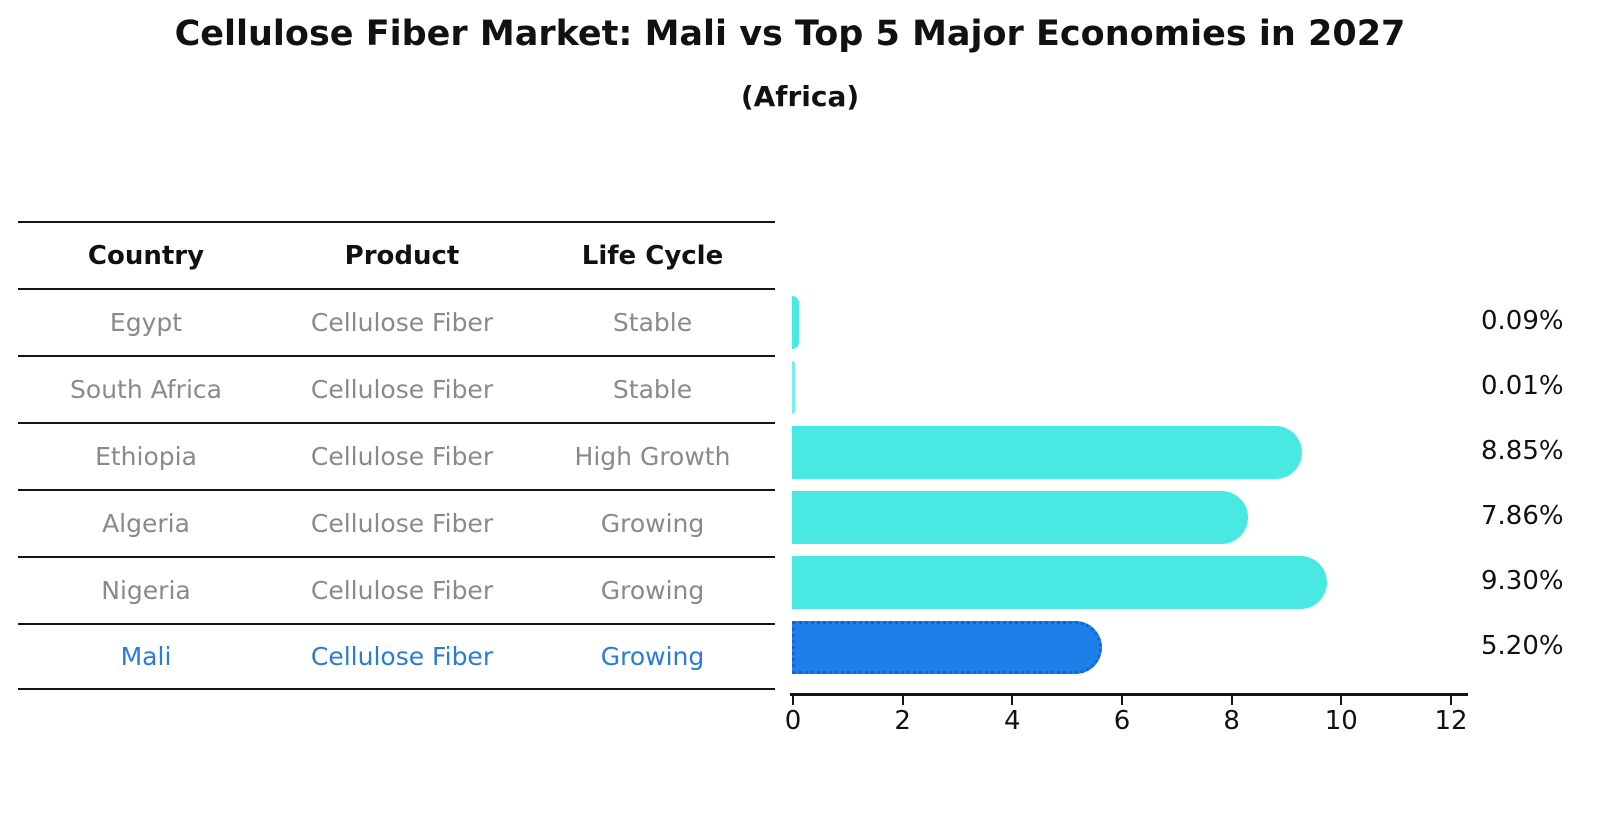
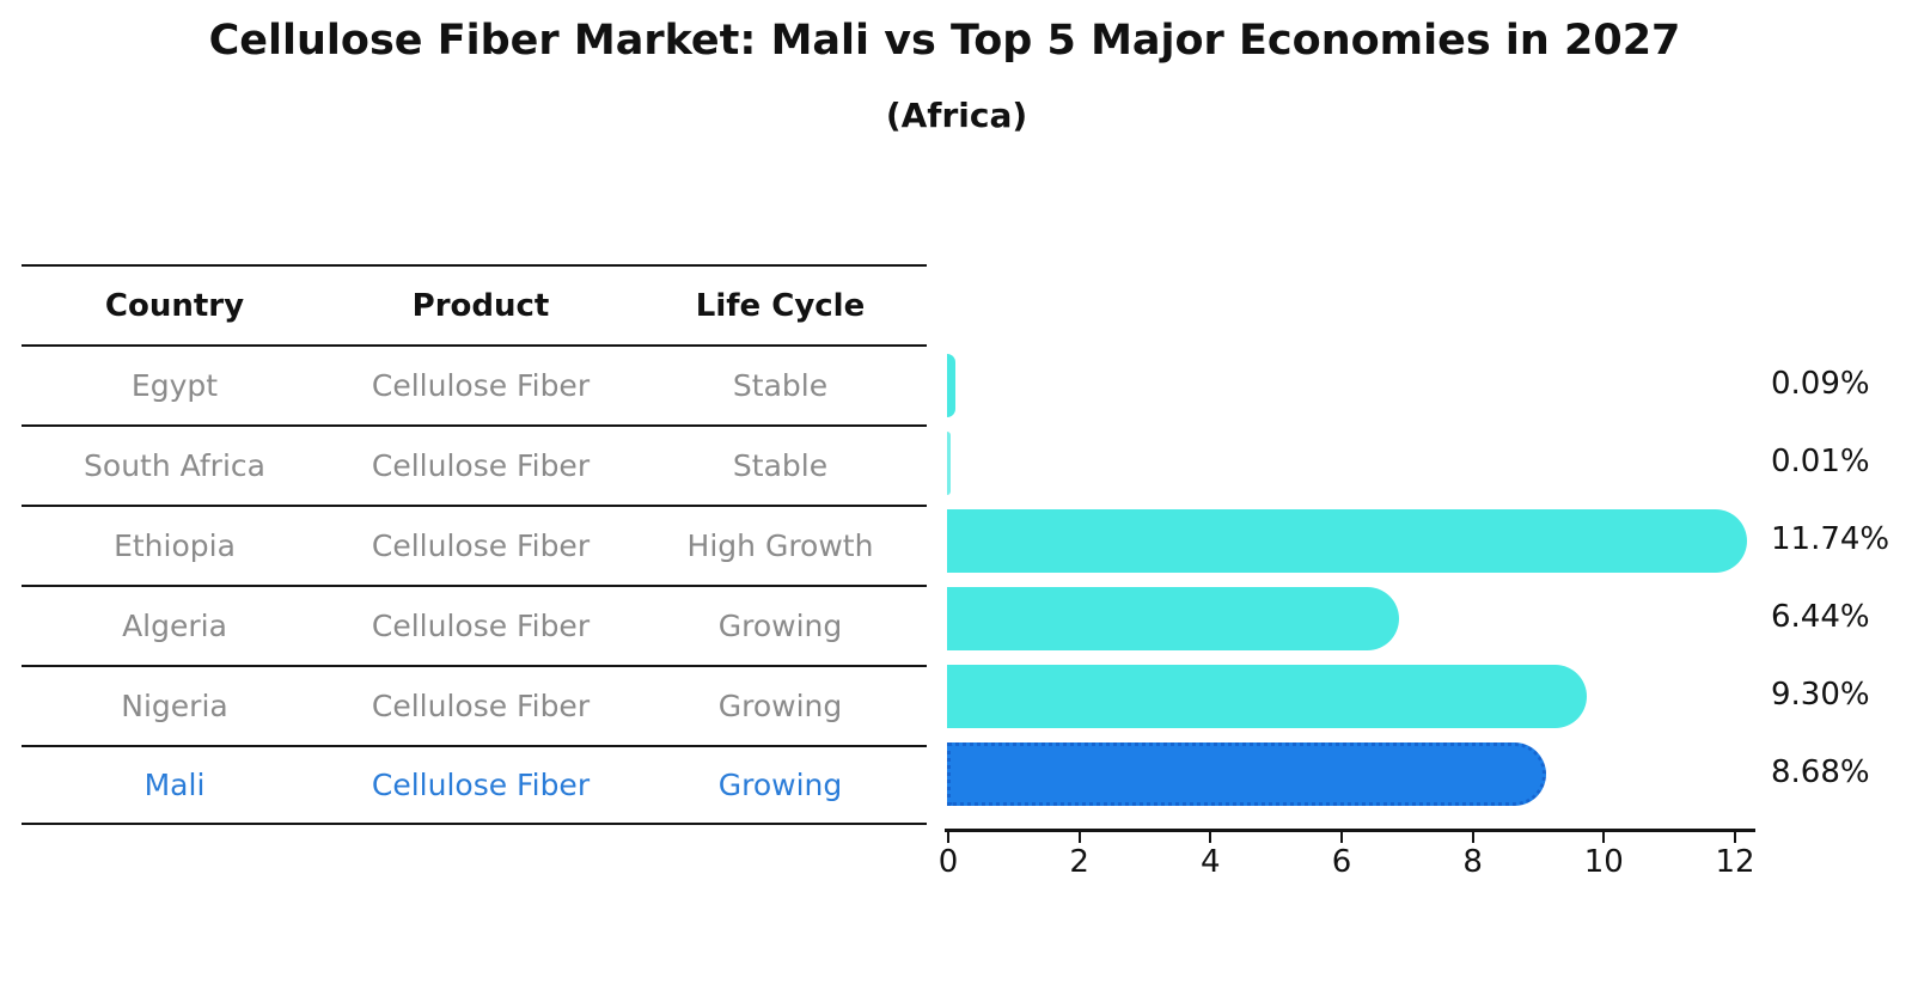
Ethiopia: 8.85% -> 11.74%
Algeria: 7.86% -> 6.44%
Mali: 5.20% -> 8.68%
